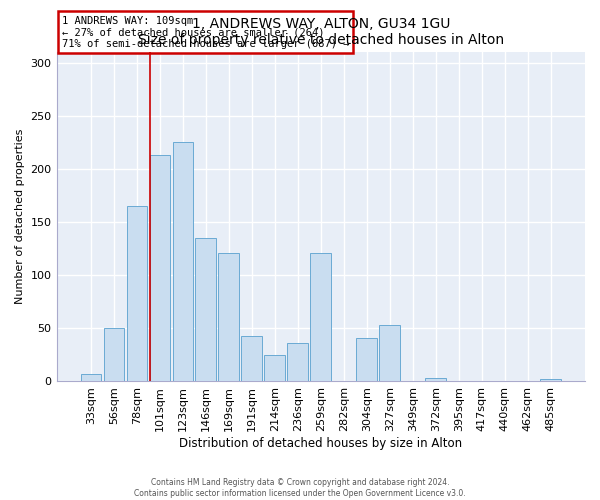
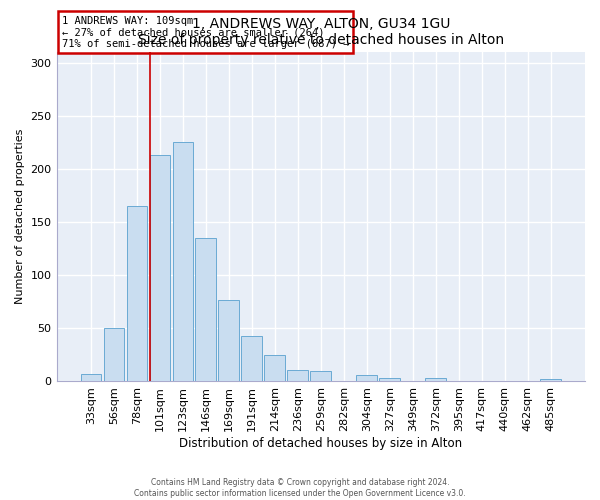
169sqm: 121 -> 77
236sqm: 36 -> 11
259sqm: 121 -> 10
304sqm: 41 -> 6
327sqm: 53 -> 3
